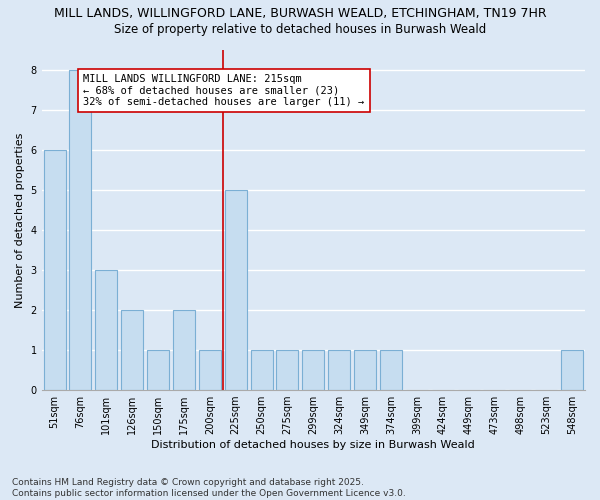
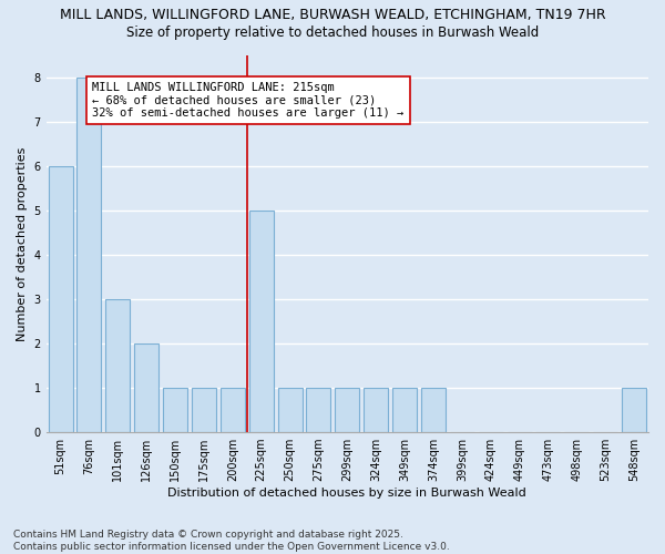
175sqm: 2 -> 1
